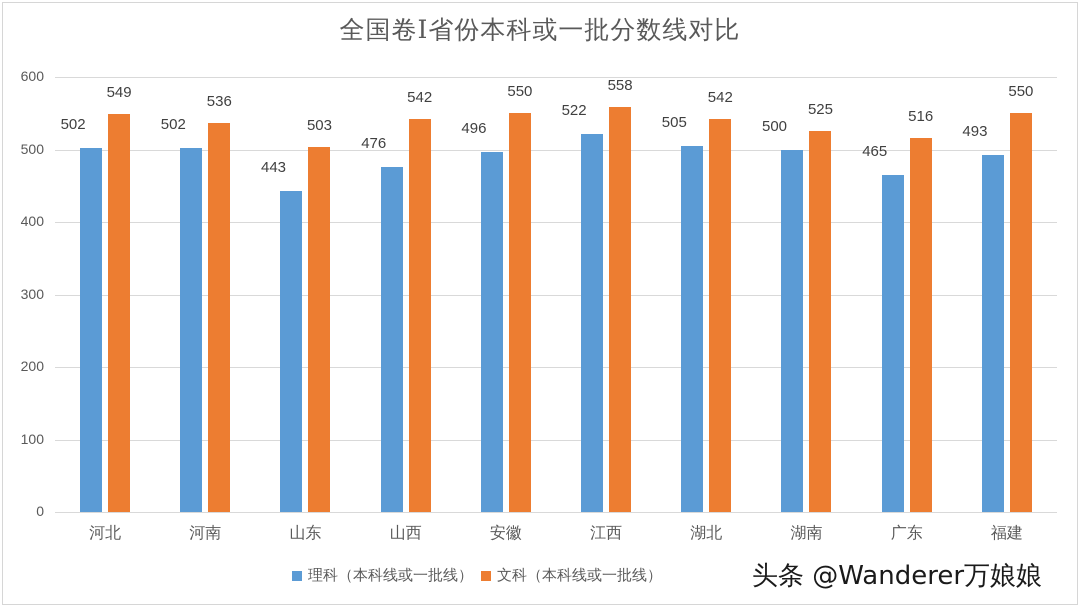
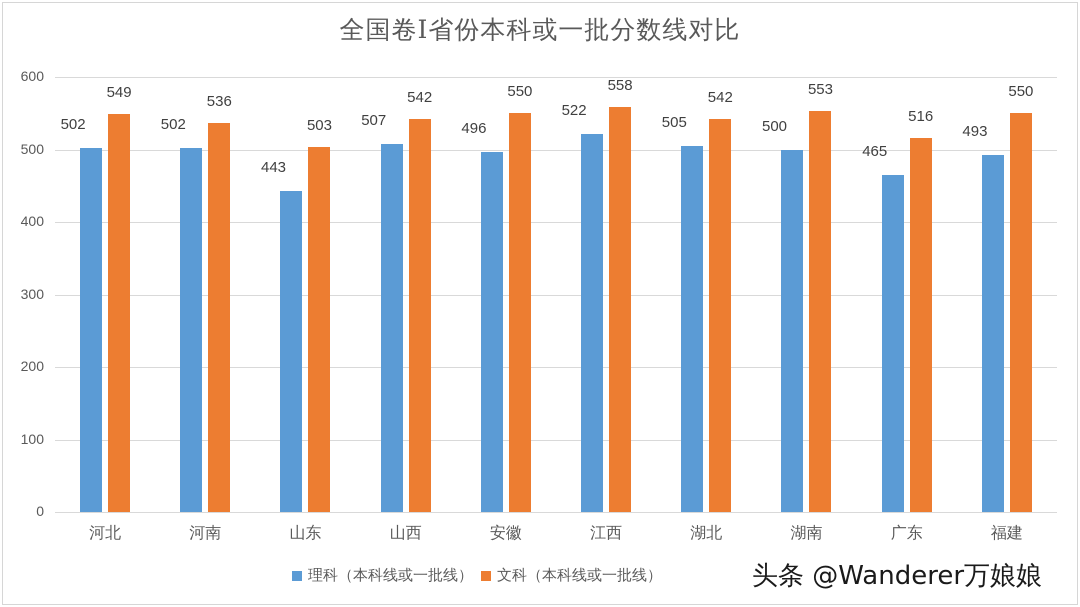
理科（本科线或一批线）/山西: 476 -> 507
文科（本科线或一批线）/湖南: 525 -> 553
